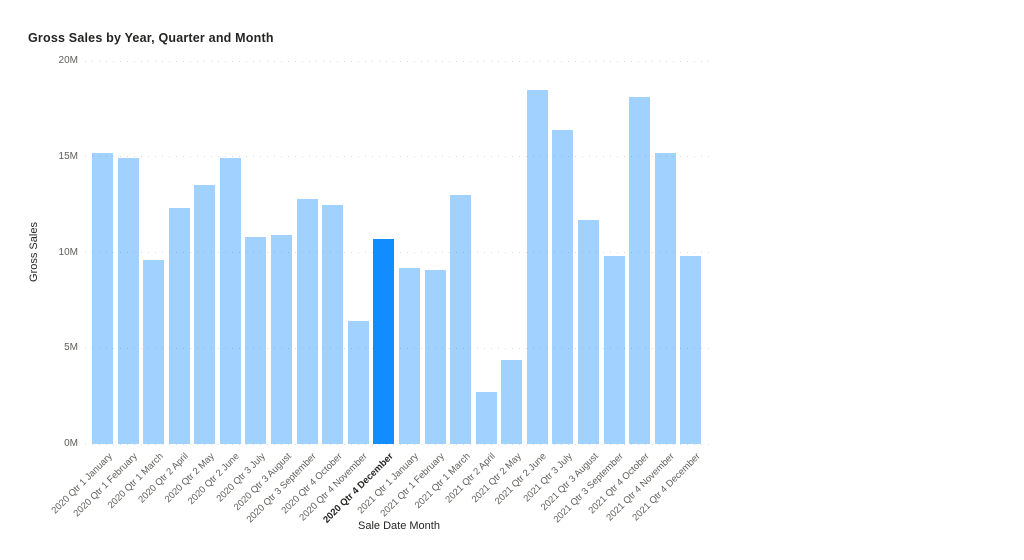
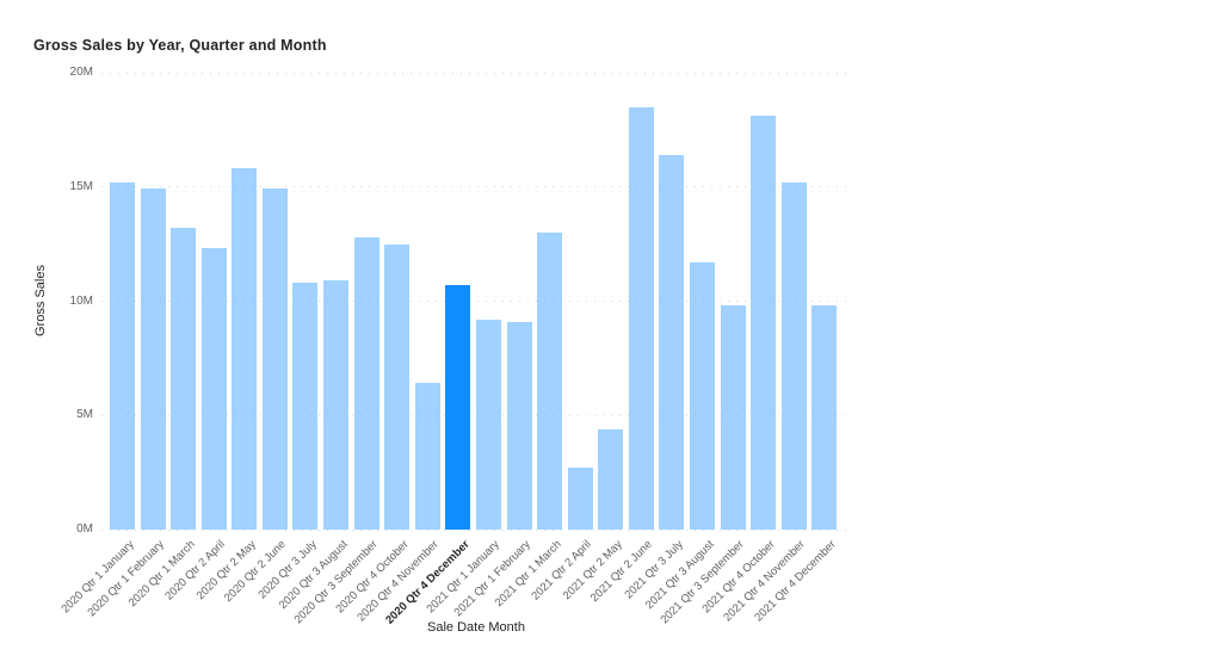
2020 Qtr 1 March: 9.6M -> 13.2M
2020 Qtr 2 May: 13.5M -> 15.8M
